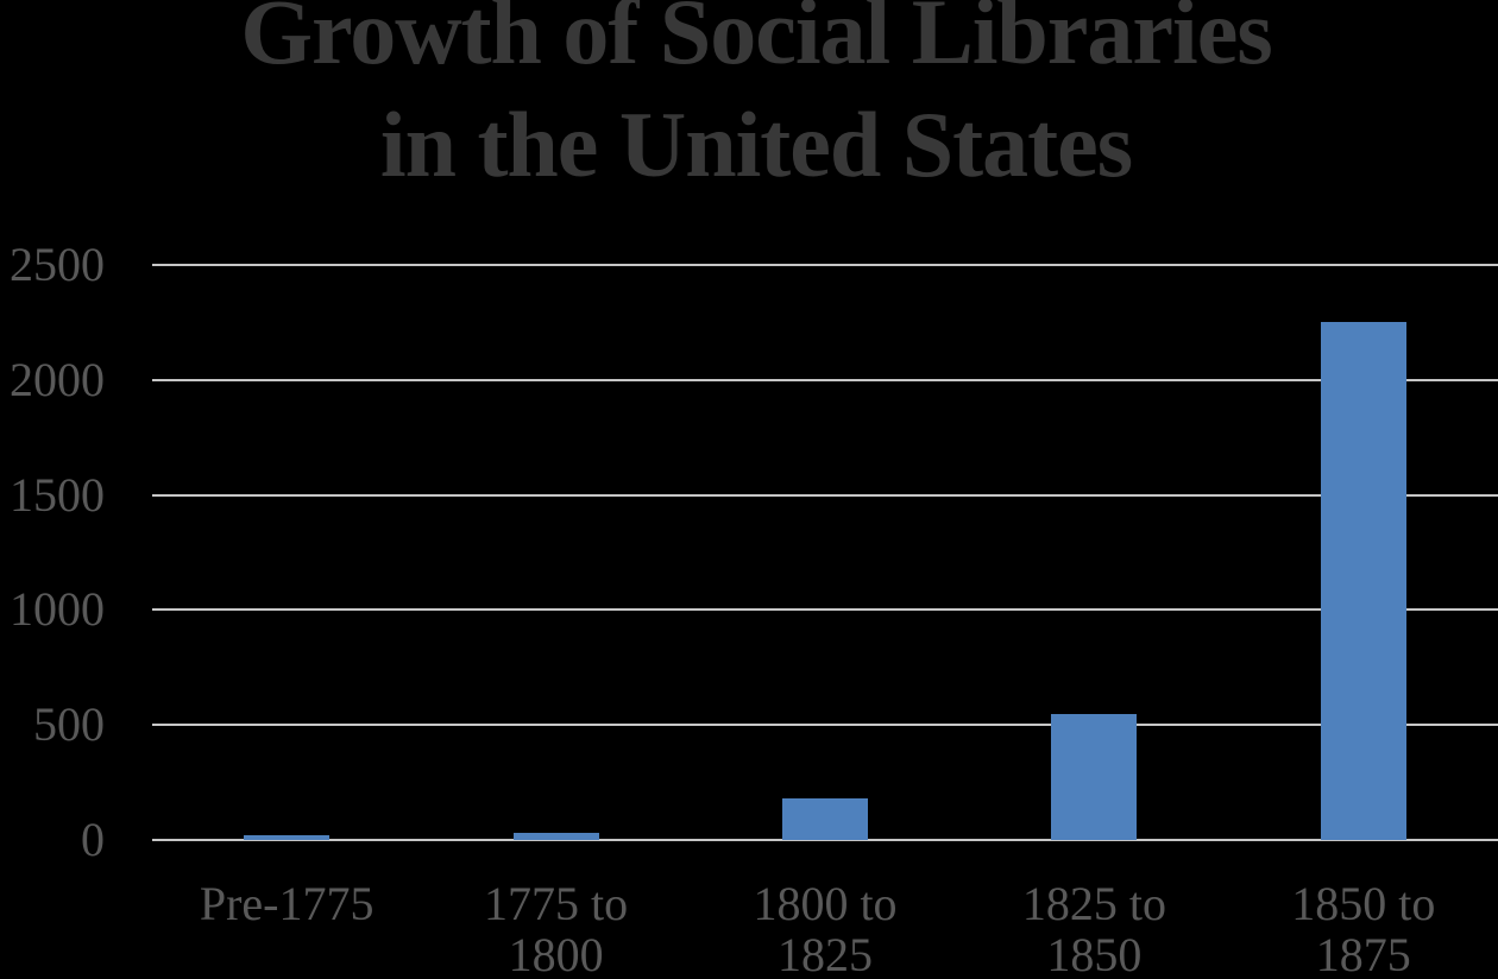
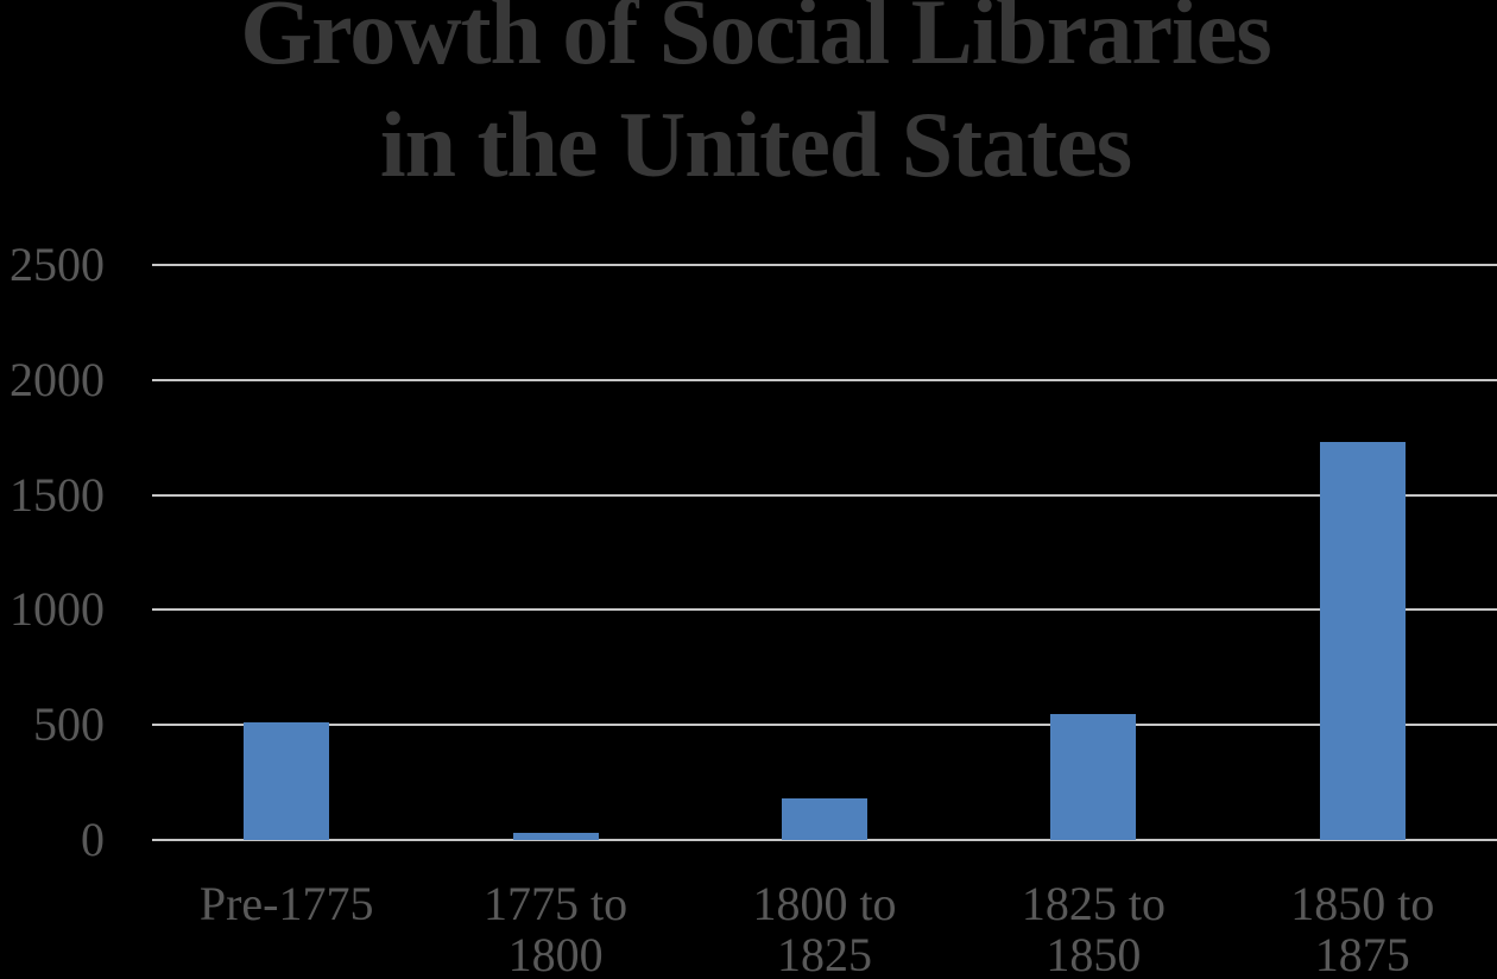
Pre-1775: 20 -> 510
1850 to 1875: 2250 -> 1730
